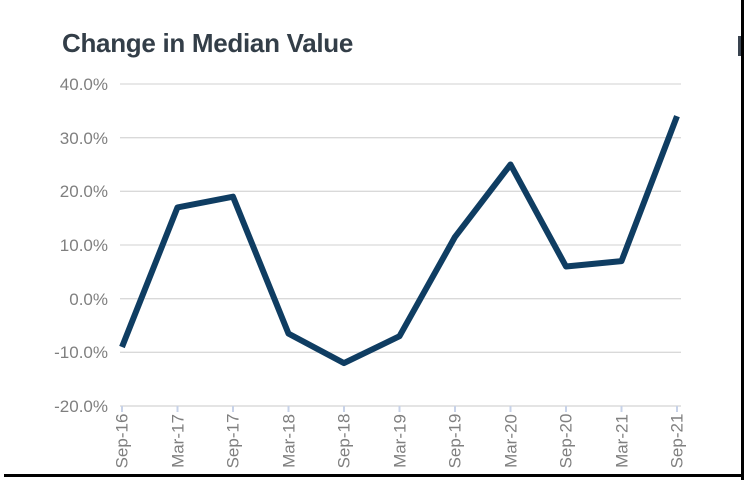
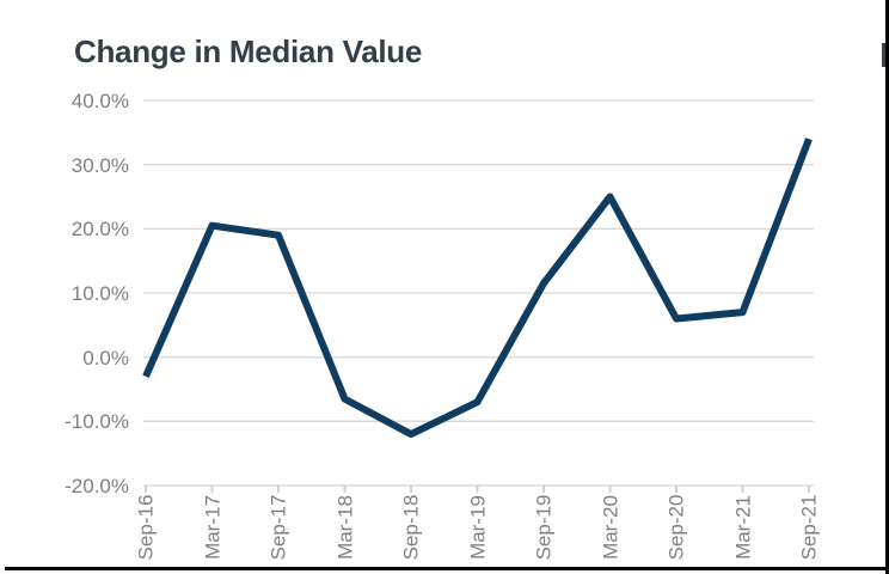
Sep-16: -9% -> -3%
Mar-17: 17% -> 20%
